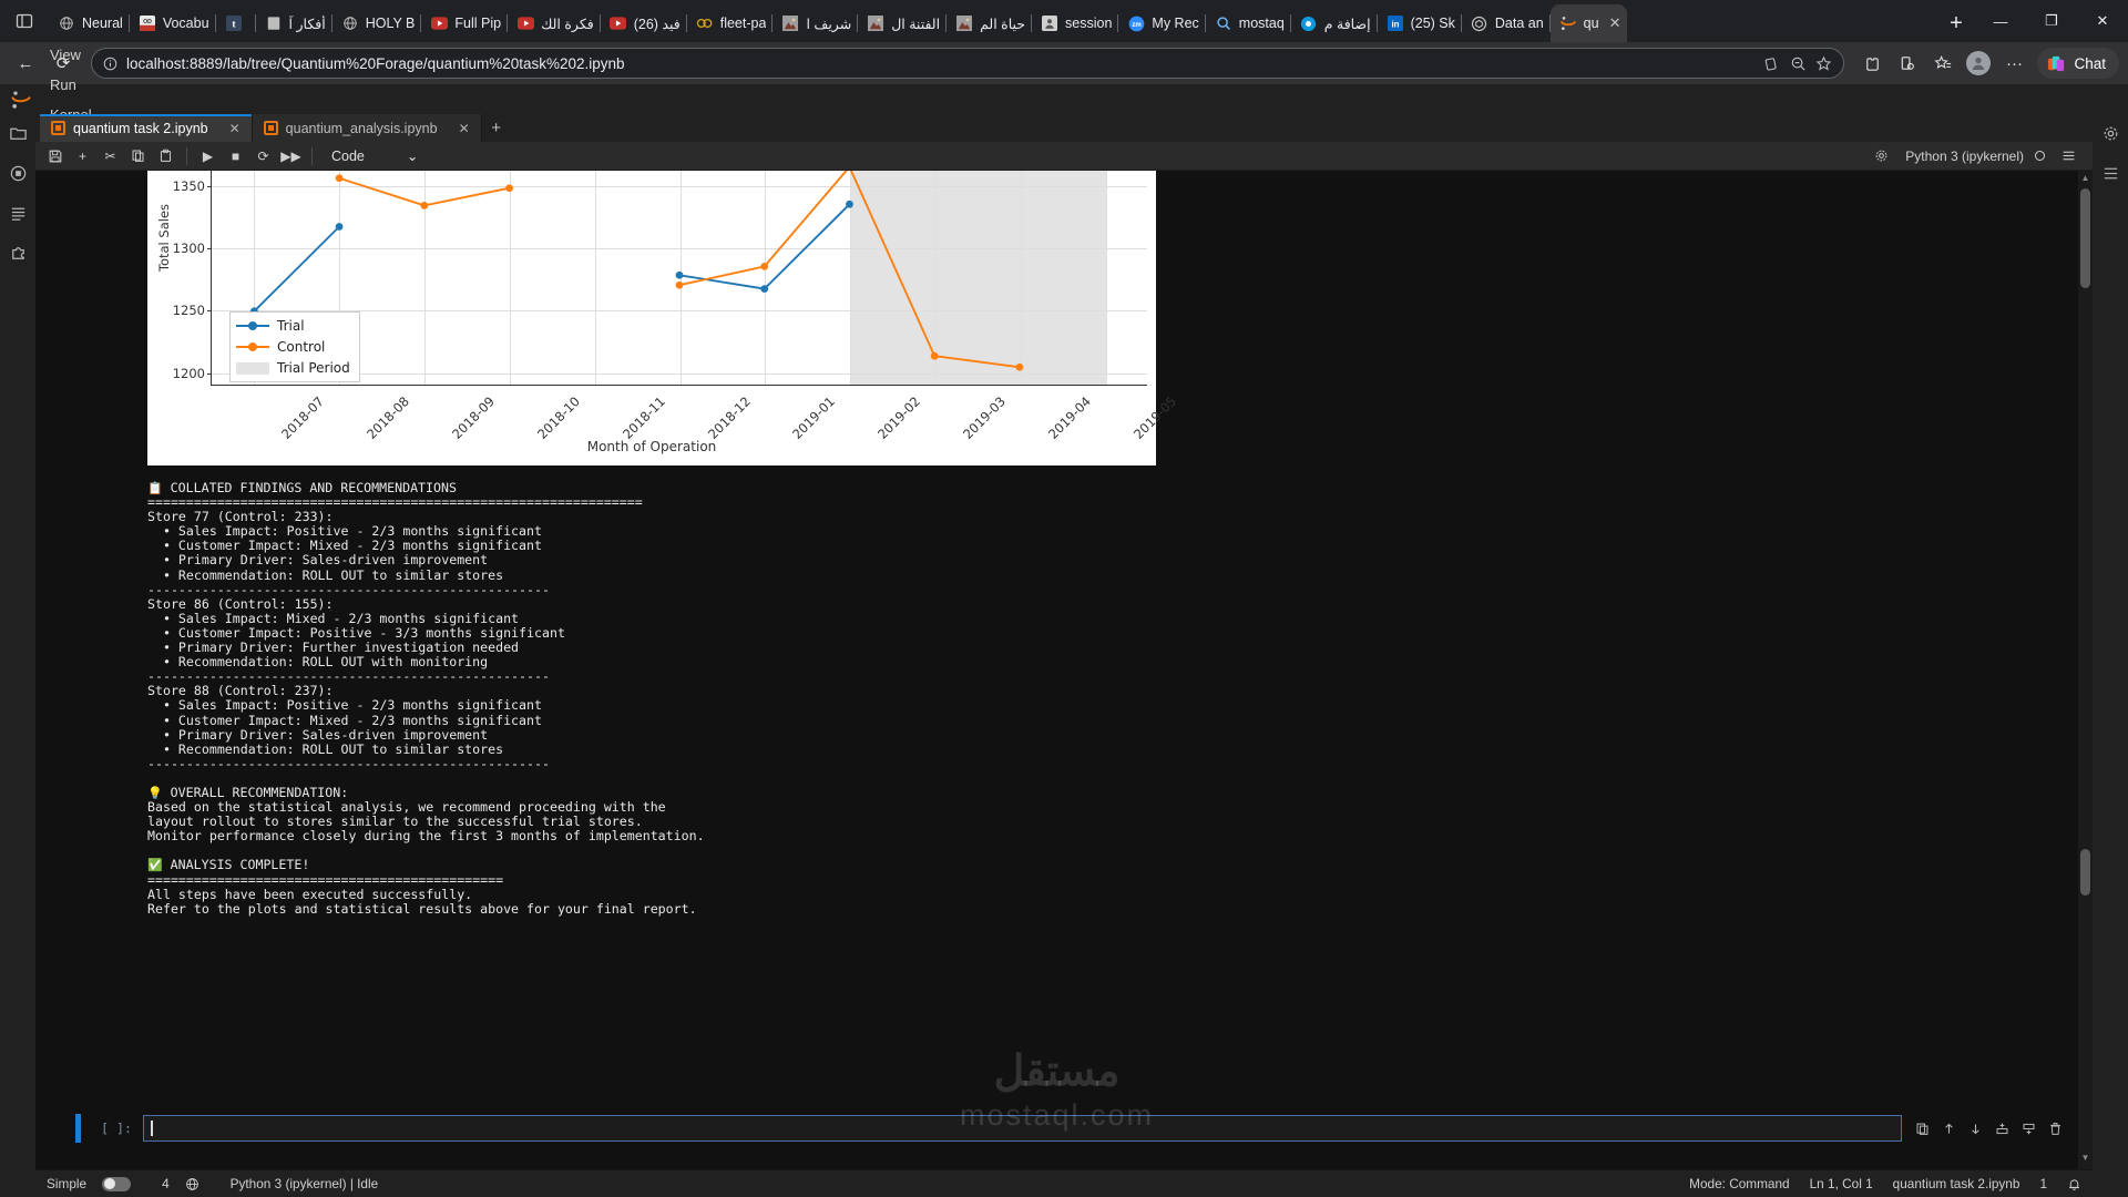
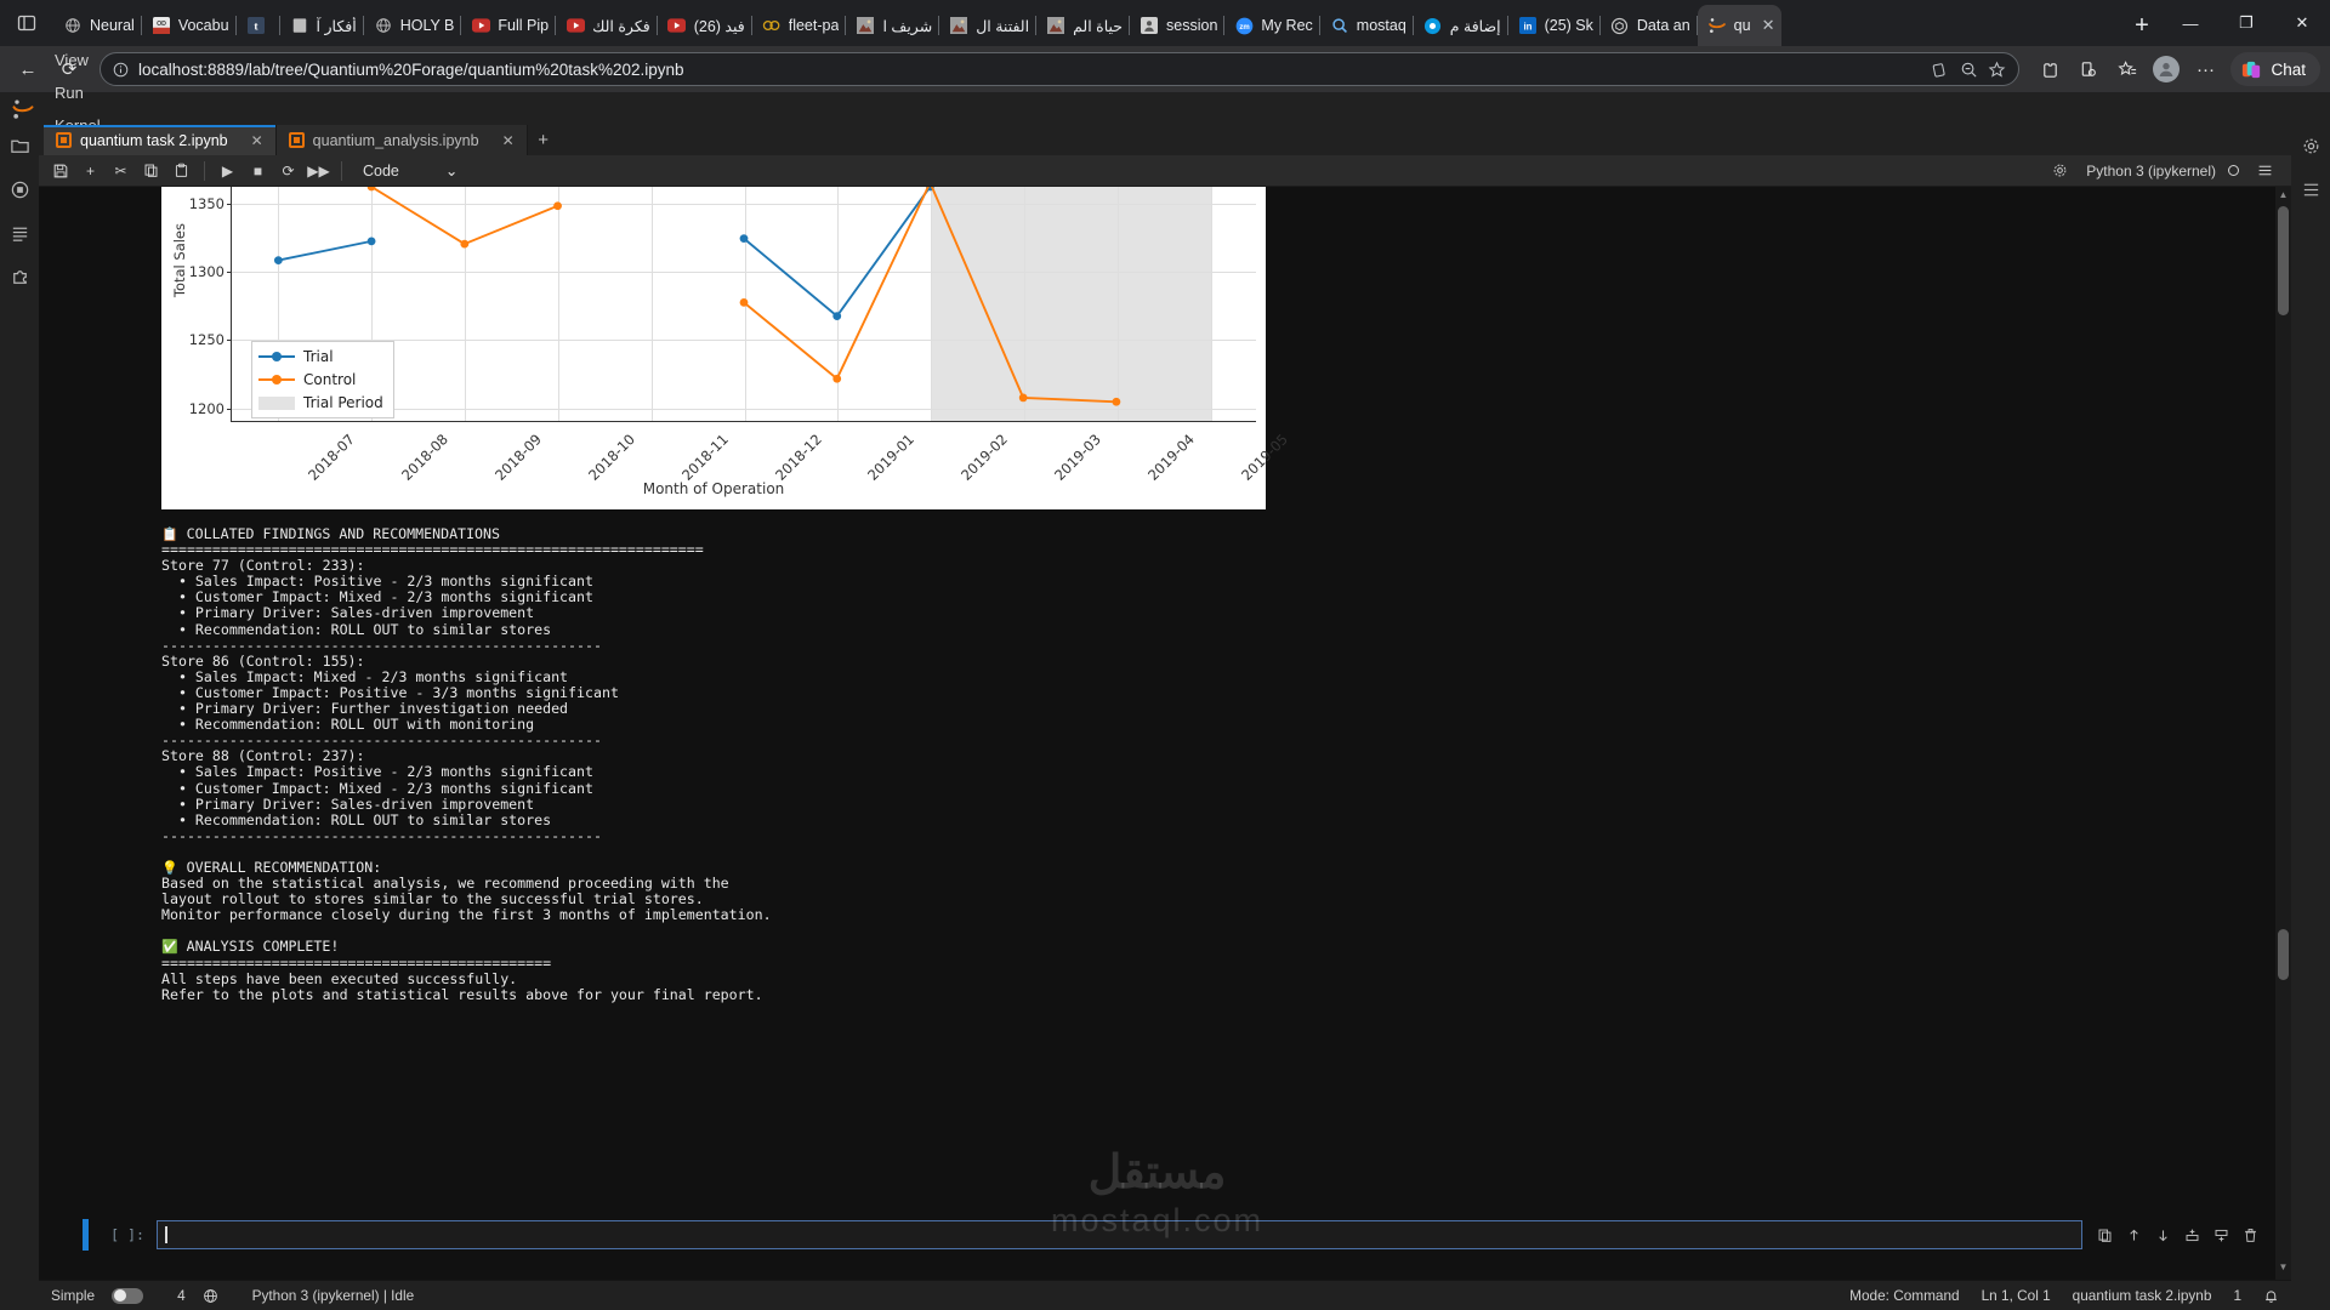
Trial/2018-07: 1249 -> 1308
Trial/2018-08: 1317 -> 1322
Control/2018-08: 1356 -> 1362
Control/2018-09: 1334 -> 1320
Trial/2018-12: 1278 -> 1324
Control/2018-12: 1270 -> 1277
Control/2019-01: 1285 -> 1221
Trial/2019-02: 1335 -> 1362
Control/2019-03: 1213 -> 1207
